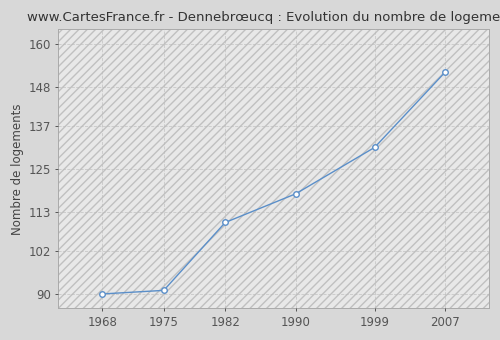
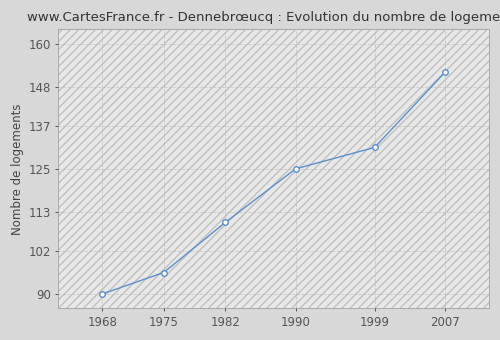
1975: 91 -> 96
1990: 118 -> 125
